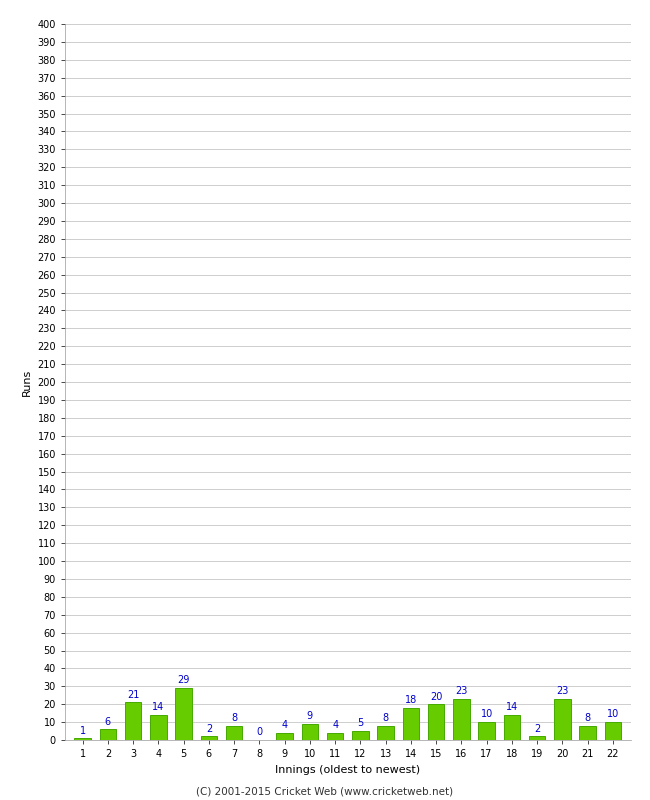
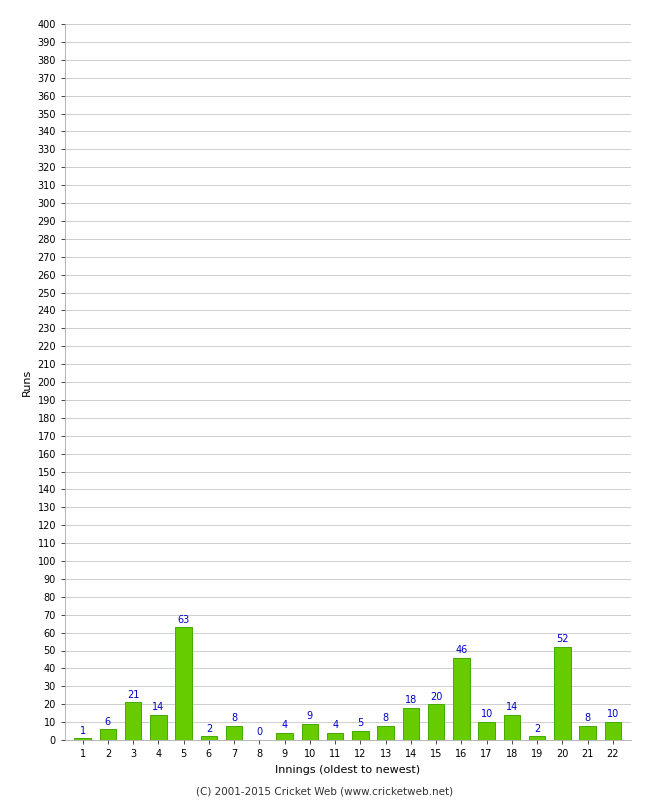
5: 29 -> 63
16: 23 -> 46
20: 23 -> 52
